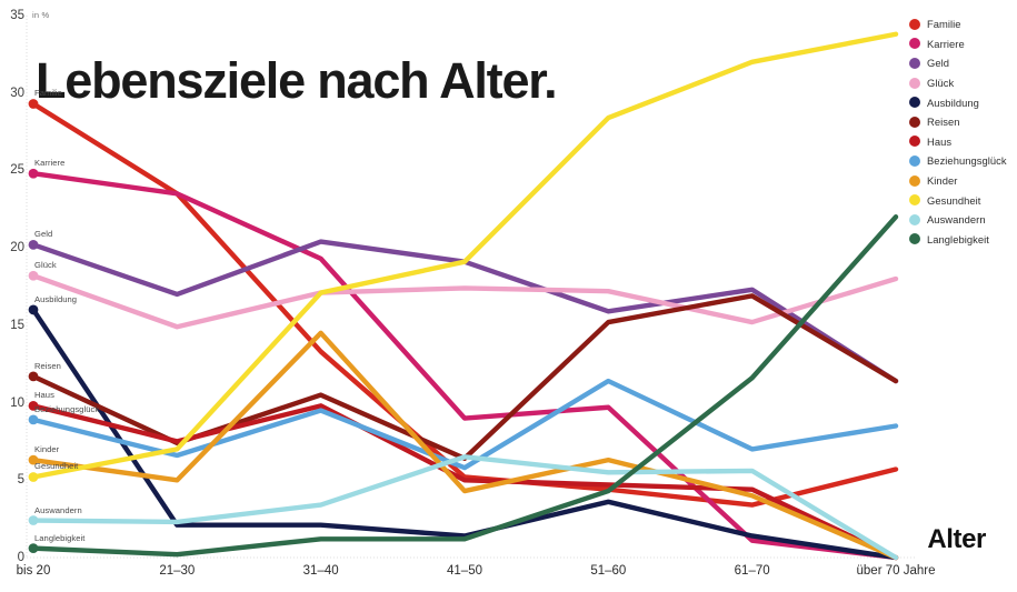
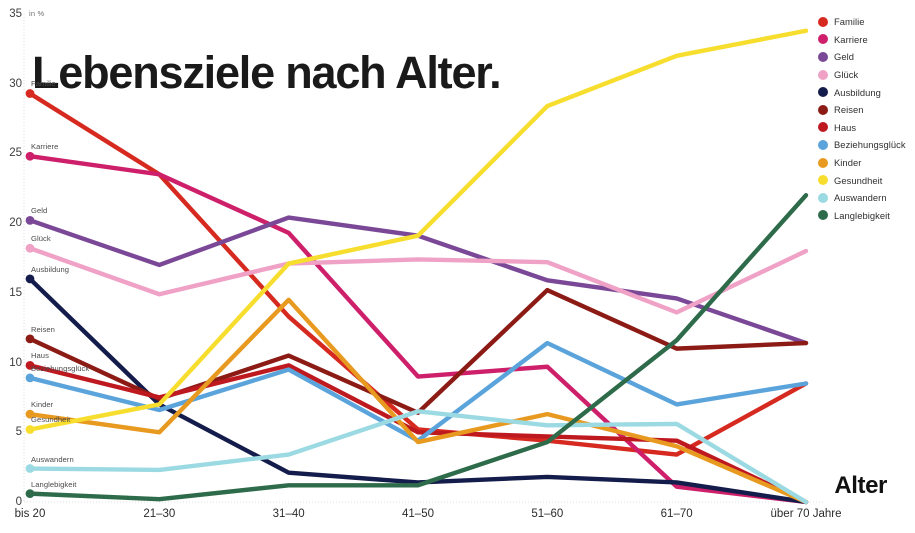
Ausbildung/21–30: 2.1 -> 7.0
Beziehungsglück/41–50: 5.8 -> 4.4
Ausbildung/51–60: 3.6 -> 1.8
Geld/61–70: 17.3 -> 14.6
Glück/61–70: 15.2 -> 13.6
Reisen/61–70: 16.9 -> 11.0
Familie/über 70 Jahre: 5.7 -> 8.5
